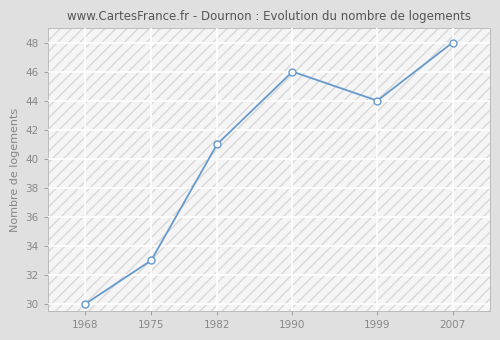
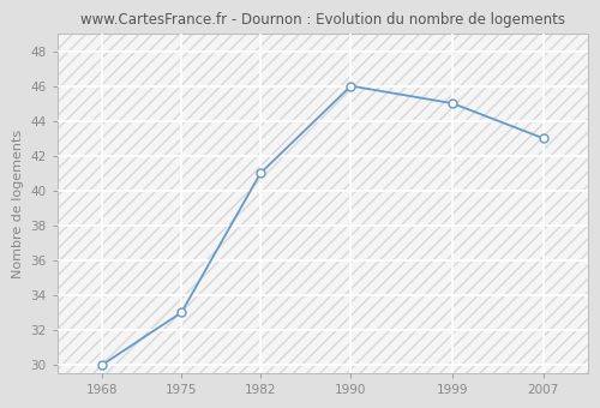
1999: 44 -> 45
2007: 48 -> 43
